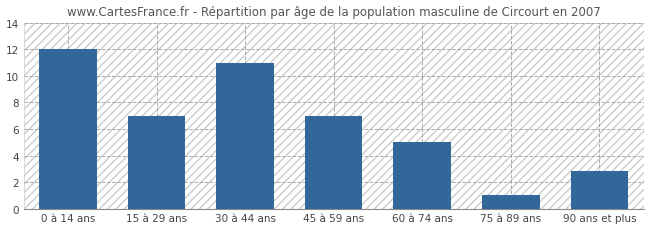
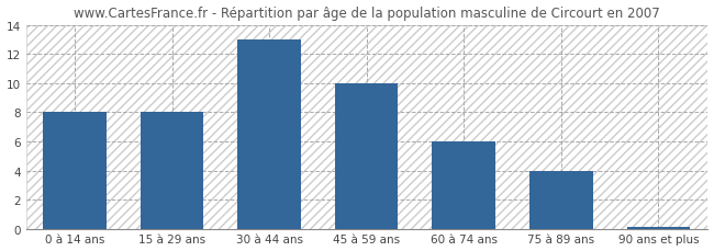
0 à 14 ans: 12.0 -> 8.0
15 à 29 ans: 7.0 -> 8.0
30 à 44 ans: 11.0 -> 13.0
45 à 59 ans: 7.0 -> 10.0
60 à 74 ans: 5.0 -> 6.0
75 à 89 ans: 1.0 -> 4.0
90 ans et plus: 2.8 -> 0.1
